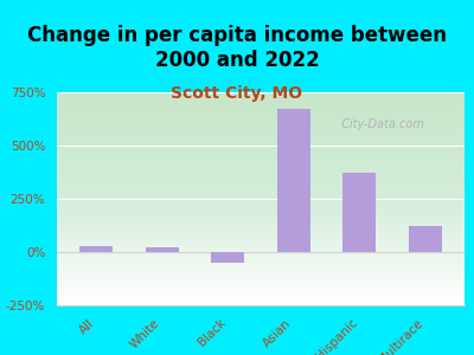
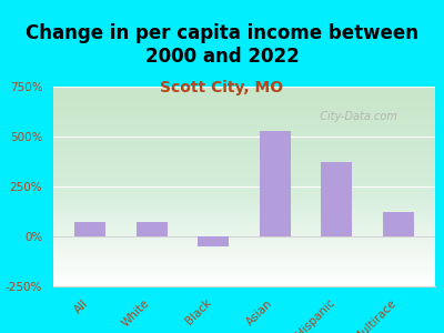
All: 30% -> 80%
White: 20% -> 80%
Asian: 670% -> 530%
